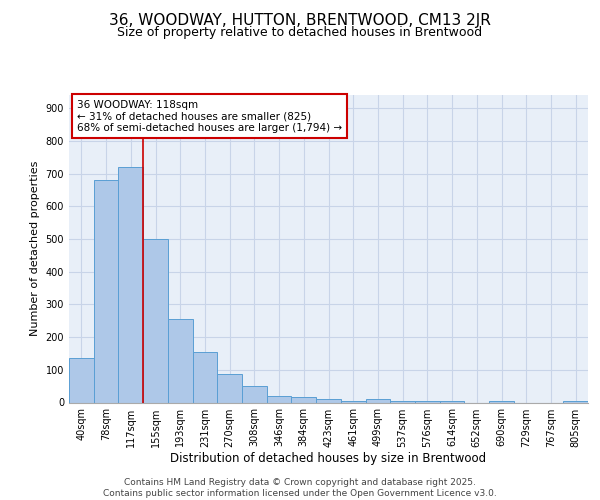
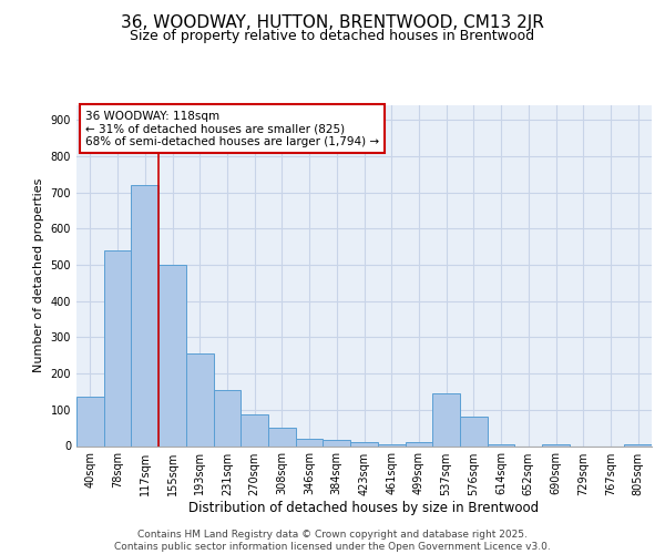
78sqm: 680 -> 540
537sqm: 6 -> 145
576sqm: 6 -> 80
